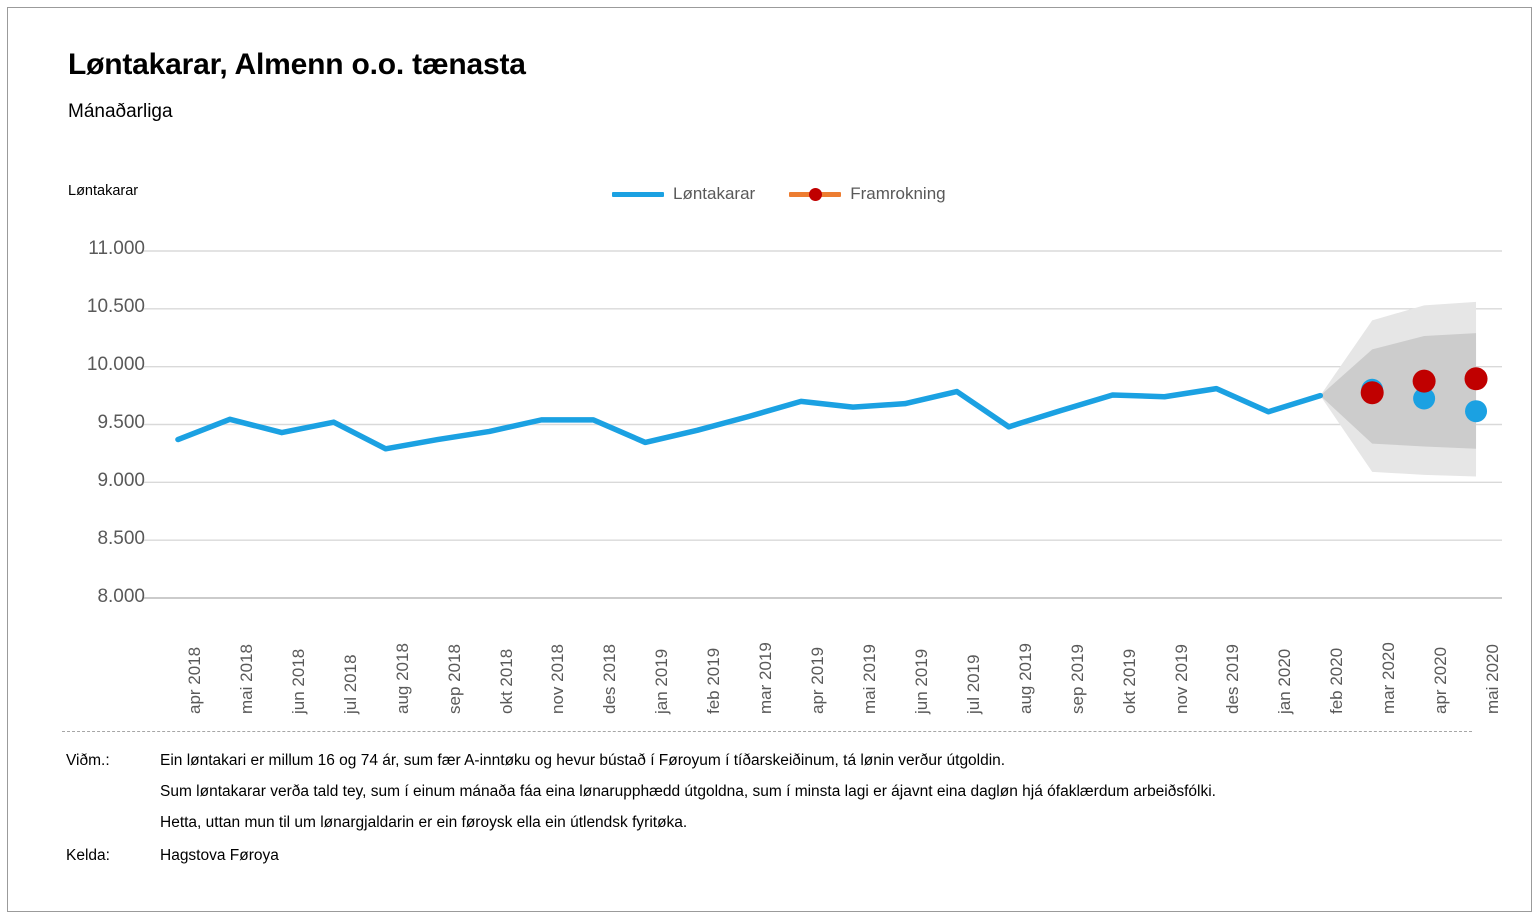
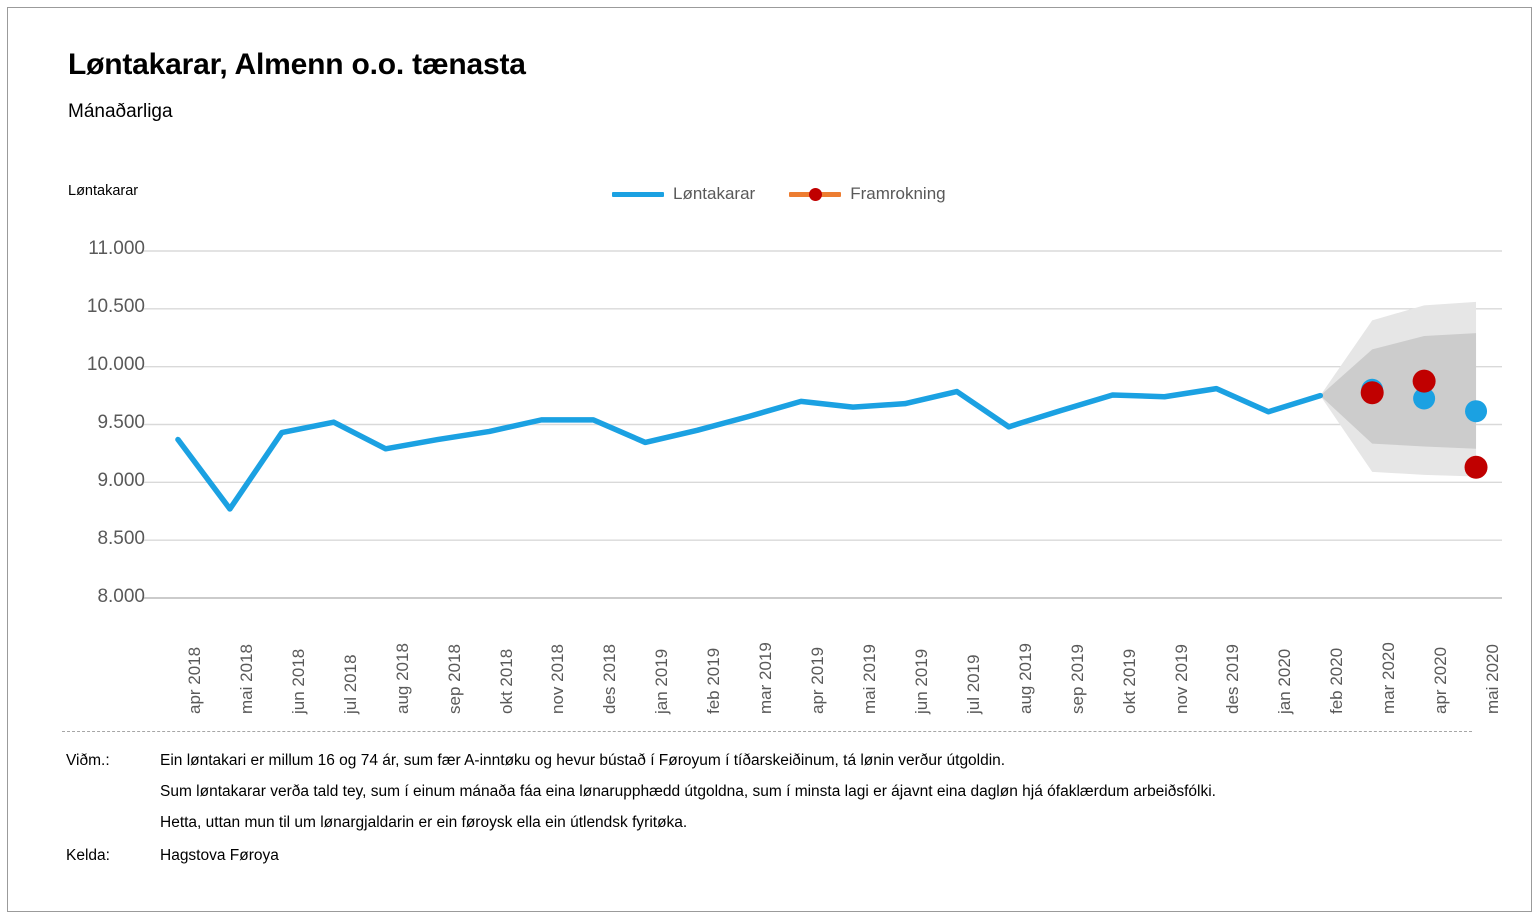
Løntakarar/mai 2018: 9540 -> 8770
Framrokning/mai 2020: 9900 -> 9130
